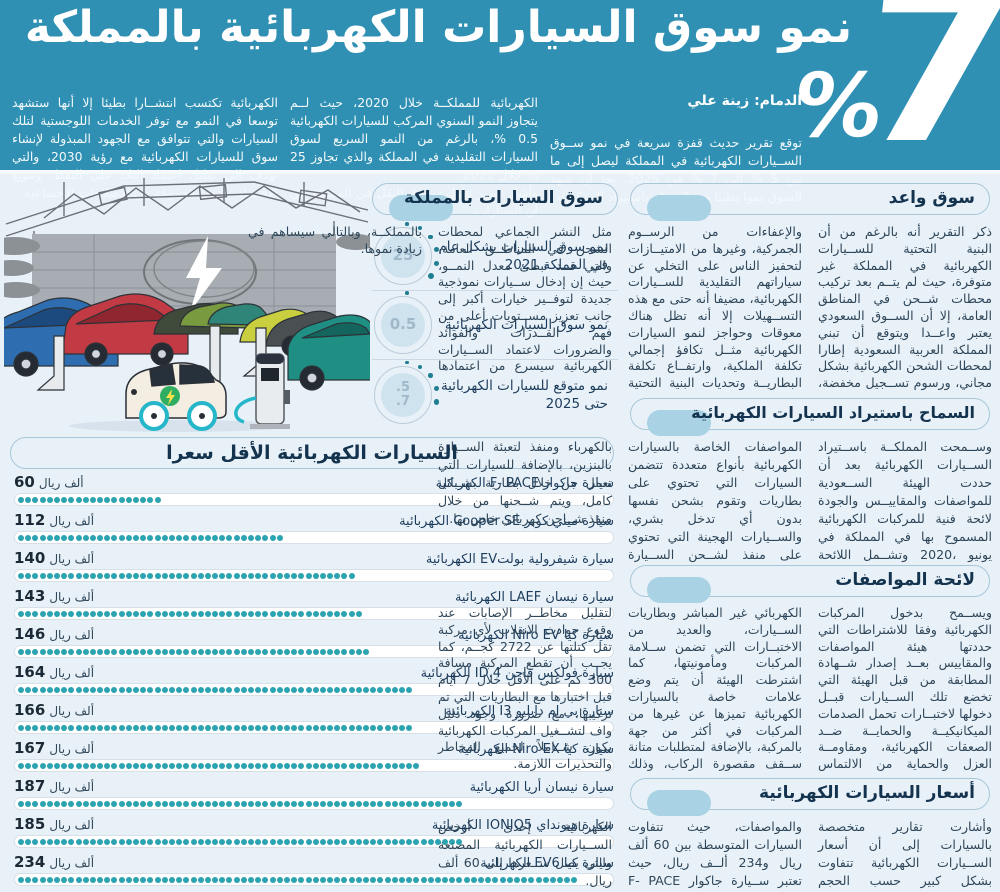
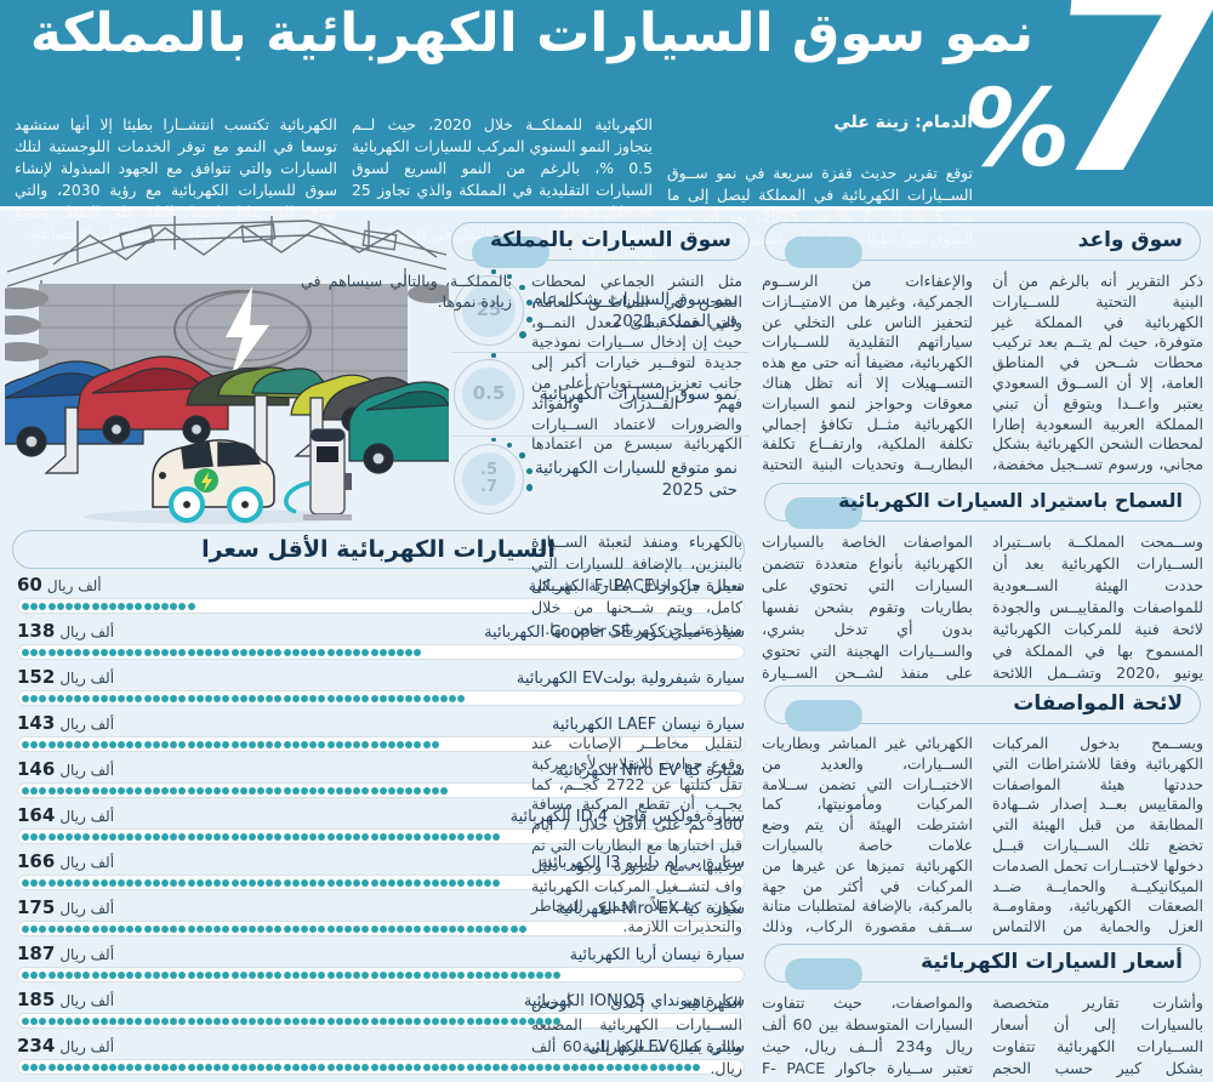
سيارة ميني كوبر Cooper SE الكهربائية: 112 -> 138
سيارة شيفرولية بولتEV الكهربائية: 140 -> 152
سيارة كيا Niro EX الكهربائية: 167 -> 175
